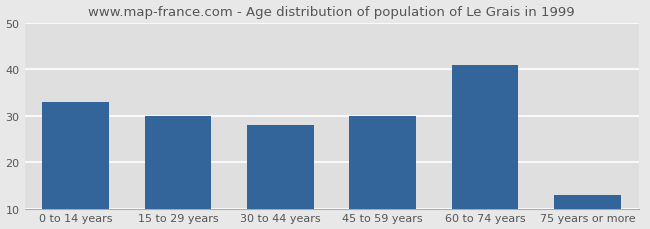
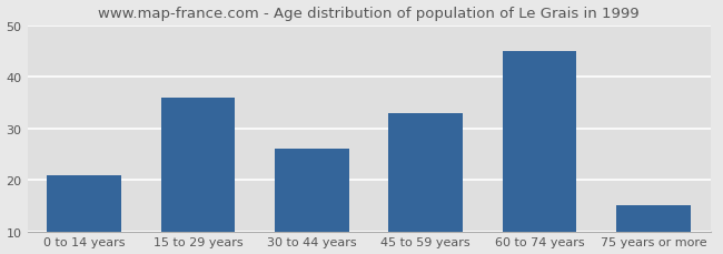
0 to 14 years: 33 -> 21
15 to 29 years: 30 -> 36
30 to 44 years: 28 -> 26
45 to 59 years: 30 -> 33
60 to 74 years: 41 -> 45
75 years or more: 13 -> 15
